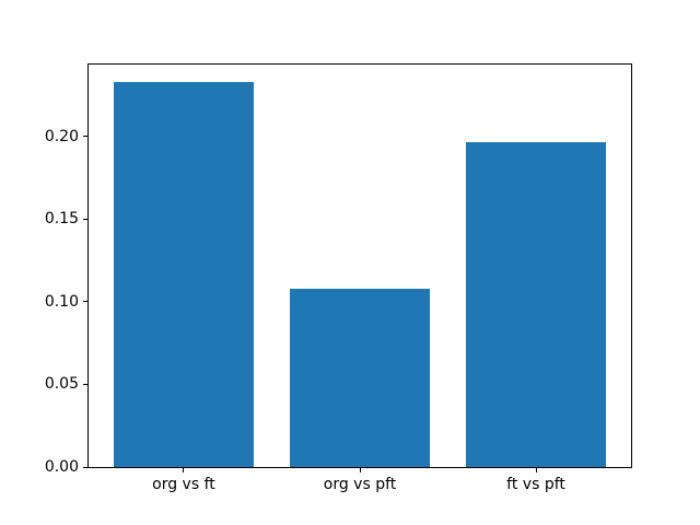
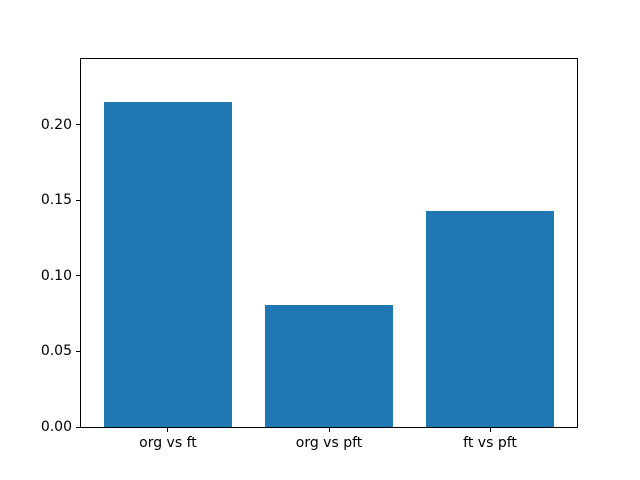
org vs ft: 0.233 -> 0.215
org vs pft: 0.108 -> 0.081
ft vs pft: 0.197 -> 0.143
